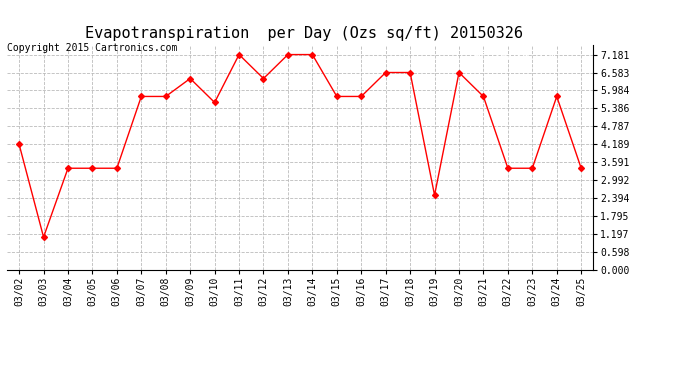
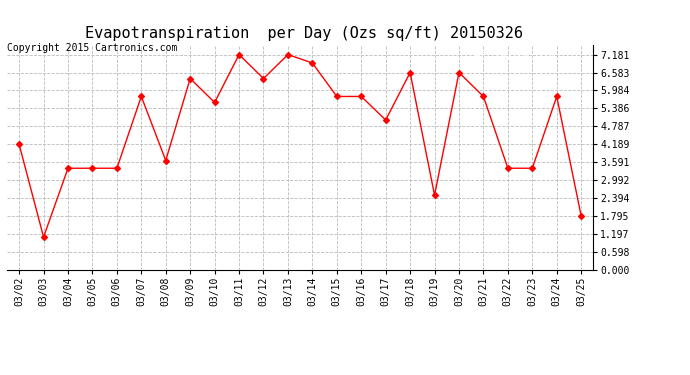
03/08: 5.79 -> 3.65
03/14: 7.18 -> 6.90
03/17: 6.58 -> 5.00
03/25: 3.39 -> 1.80
